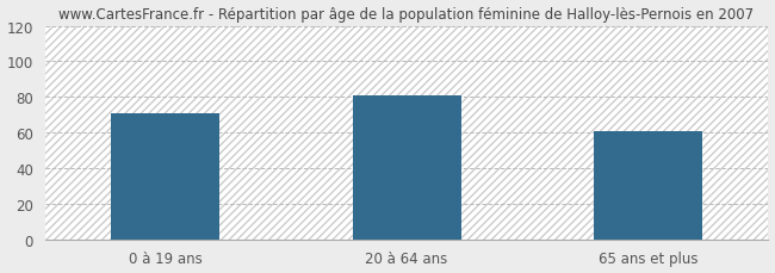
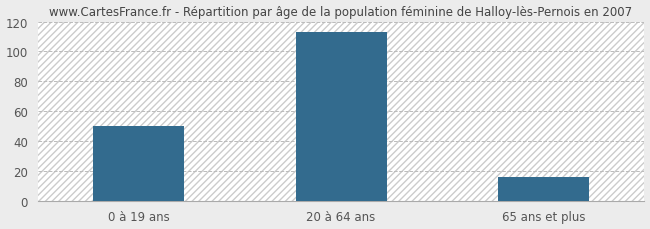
0 à 19 ans: 71 -> 50
20 à 64 ans: 81 -> 113
65 ans et plus: 61 -> 16
